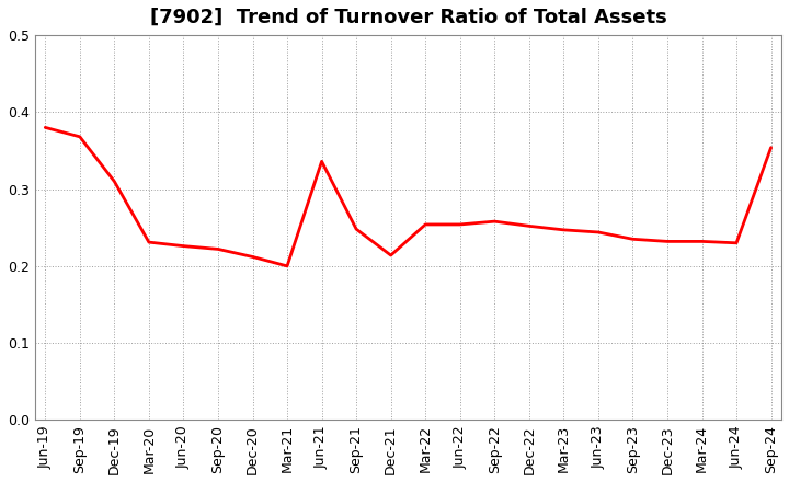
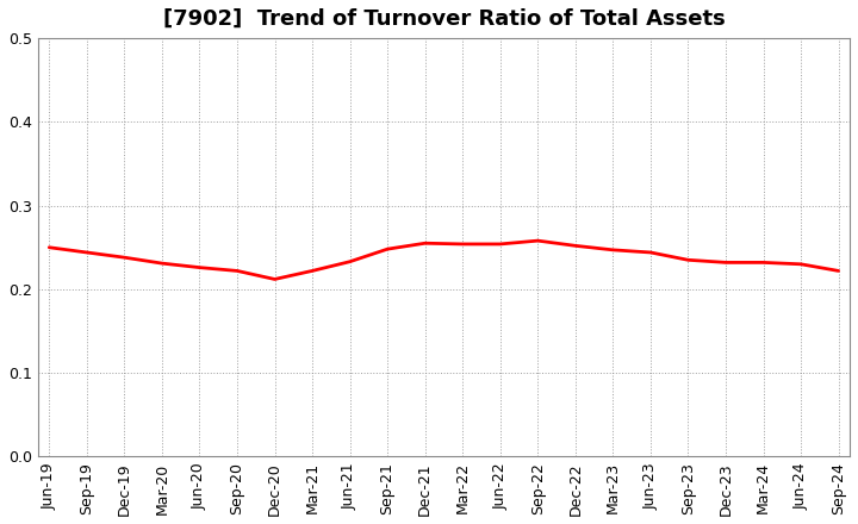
Jun-19: 0.380 -> 0.250
Sep-19: 0.368 -> 0.244
Dec-19: 0.310 -> 0.238
Mar-21: 0.200 -> 0.222
Jun-21: 0.336 -> 0.233
Dec-21: 0.214 -> 0.255
Sep-24: 0.354 -> 0.222
